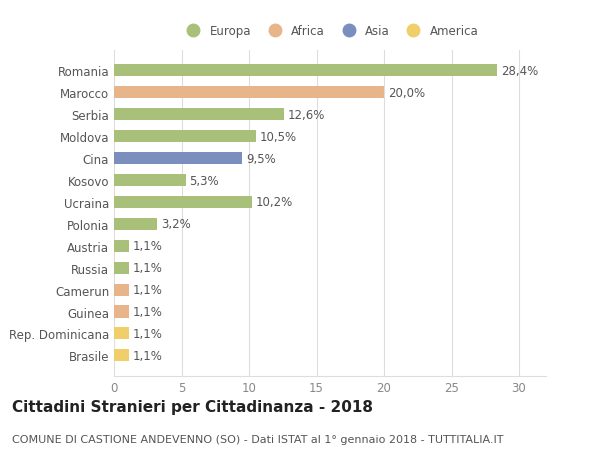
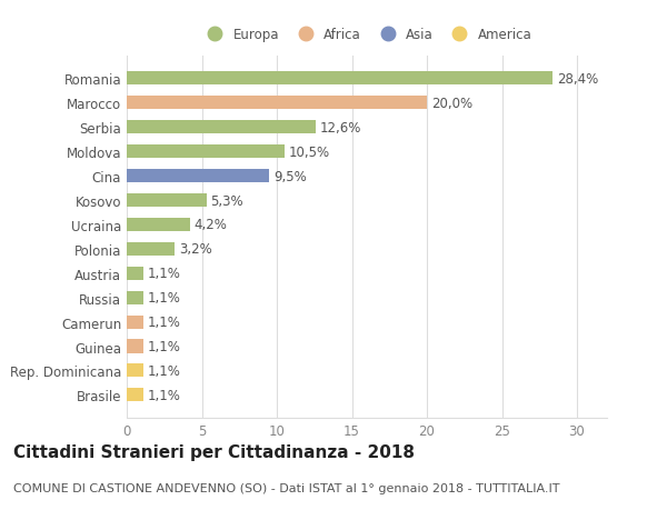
Ucraina: 10,2% -> 4,2%
